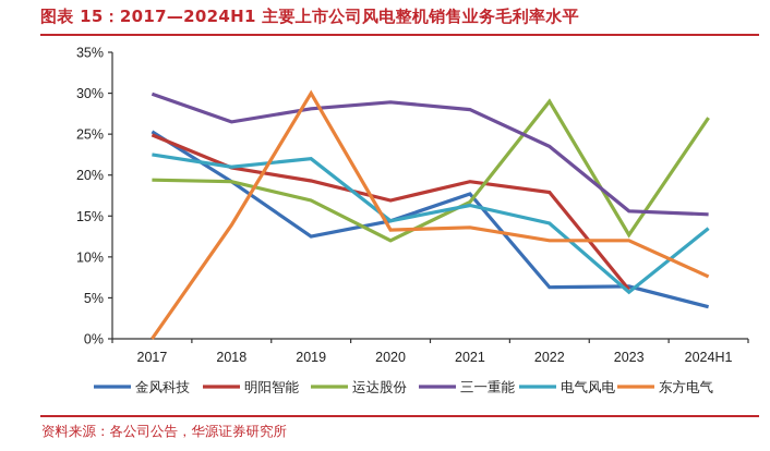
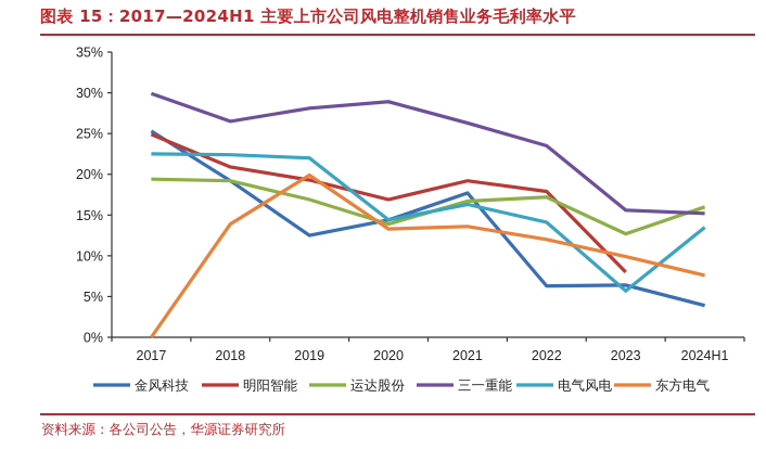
电气风电/2018: 21% -> 22%
东方电气/2019: 30% -> 20%
运达股份/2020: 12% -> 14%
三一重能/2021: 28% -> 26%
运达股份/2022: 29% -> 17%
明阳智能/2023: 6% -> 8%
东方电气/2023: 12% -> 10%
运达股份/2024H1: 27% -> 16%
